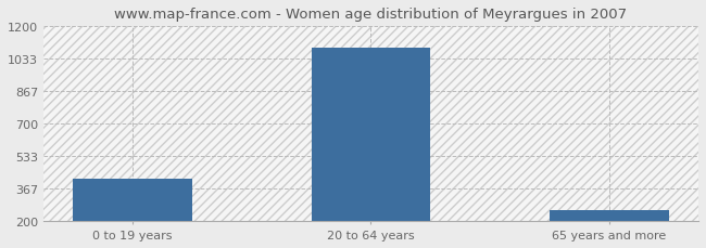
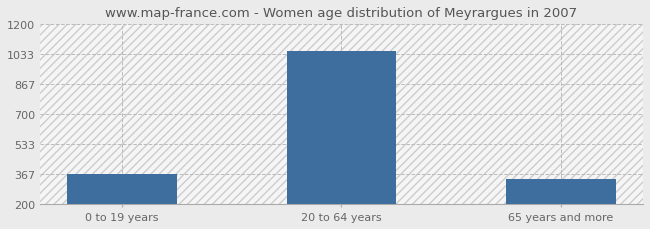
0 to 19 years: 420 -> 370
20 to 64 years: 1090 -> 1050
65 years and more: 260 -> 340
